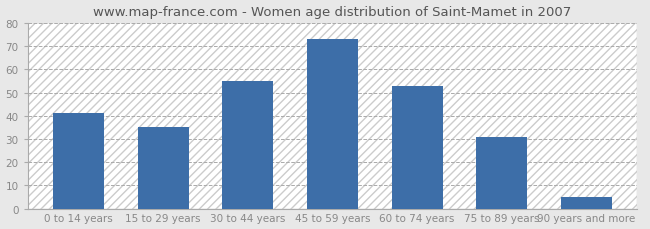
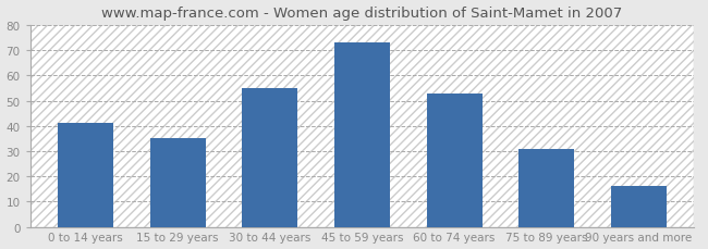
90 years and more: 5 -> 16
